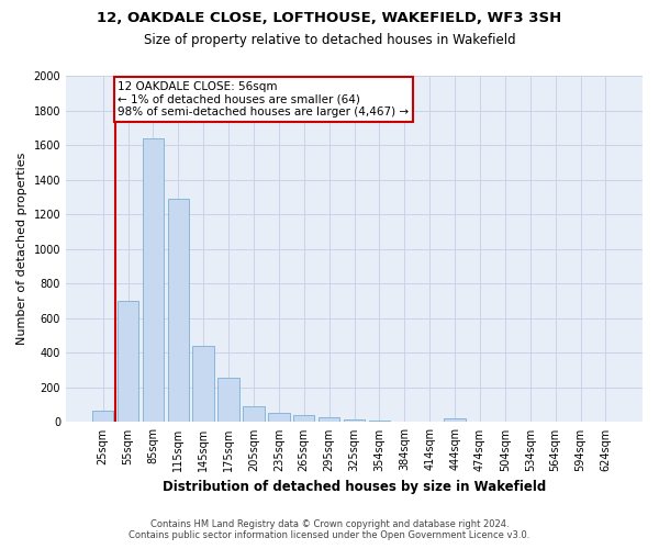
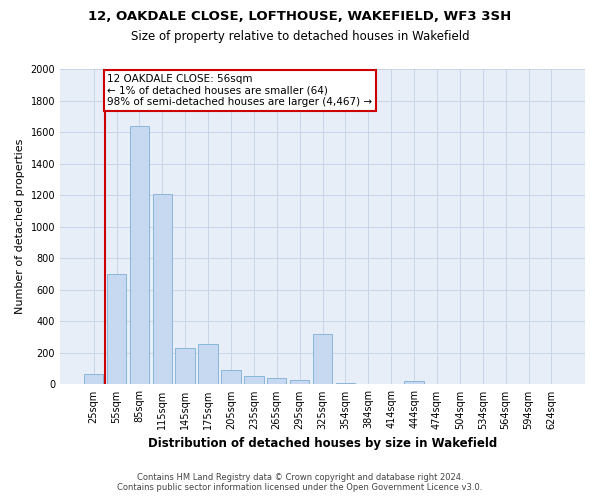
115sqm: 1290 -> 1210
145sqm: 440 -> 230
325sqm: 20 -> 320
